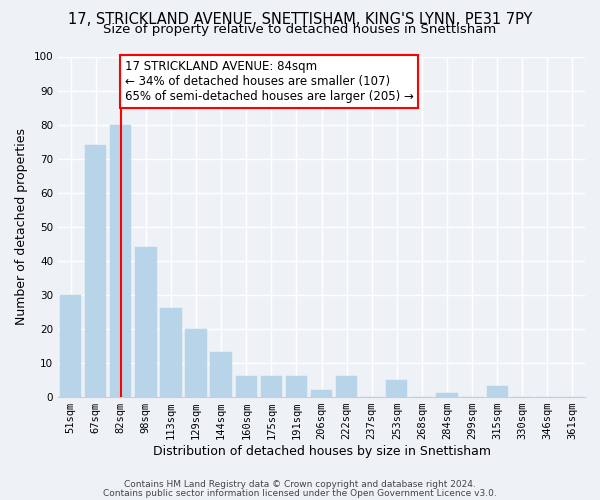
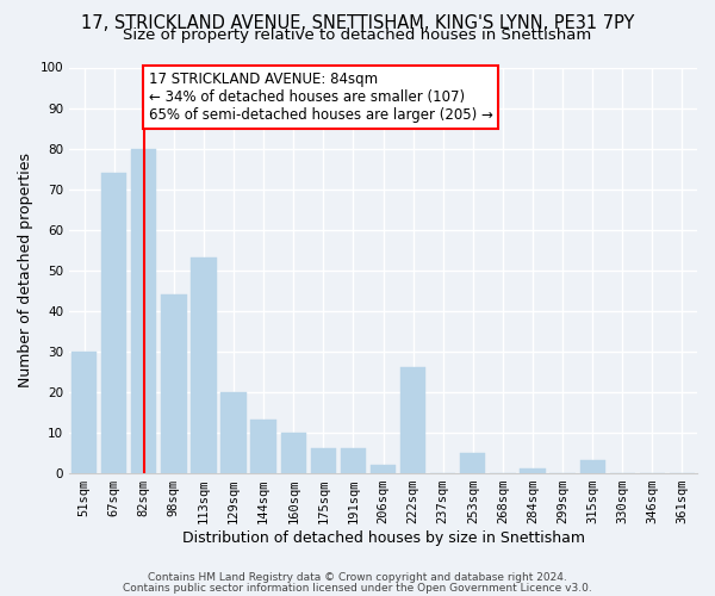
113sqm: 26 -> 53
160sqm: 6 -> 10
222sqm: 6 -> 26
